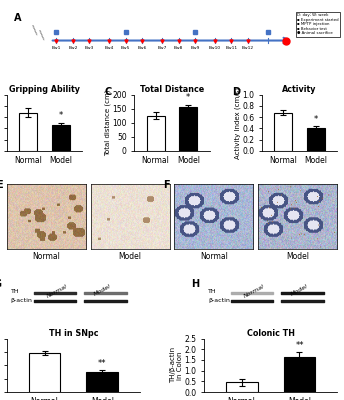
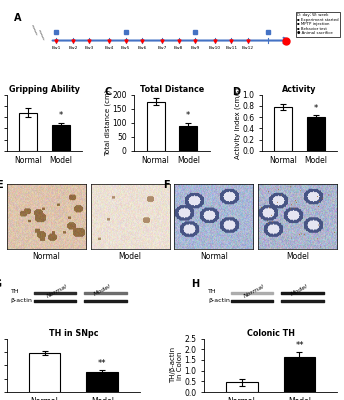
Total Distance/Normal: 125 -> 175
Total Distance/Model: 155 -> 90
Activity/Normal: 0.68 -> 0.78
Activity/Model: 0.40 -> 0.60
